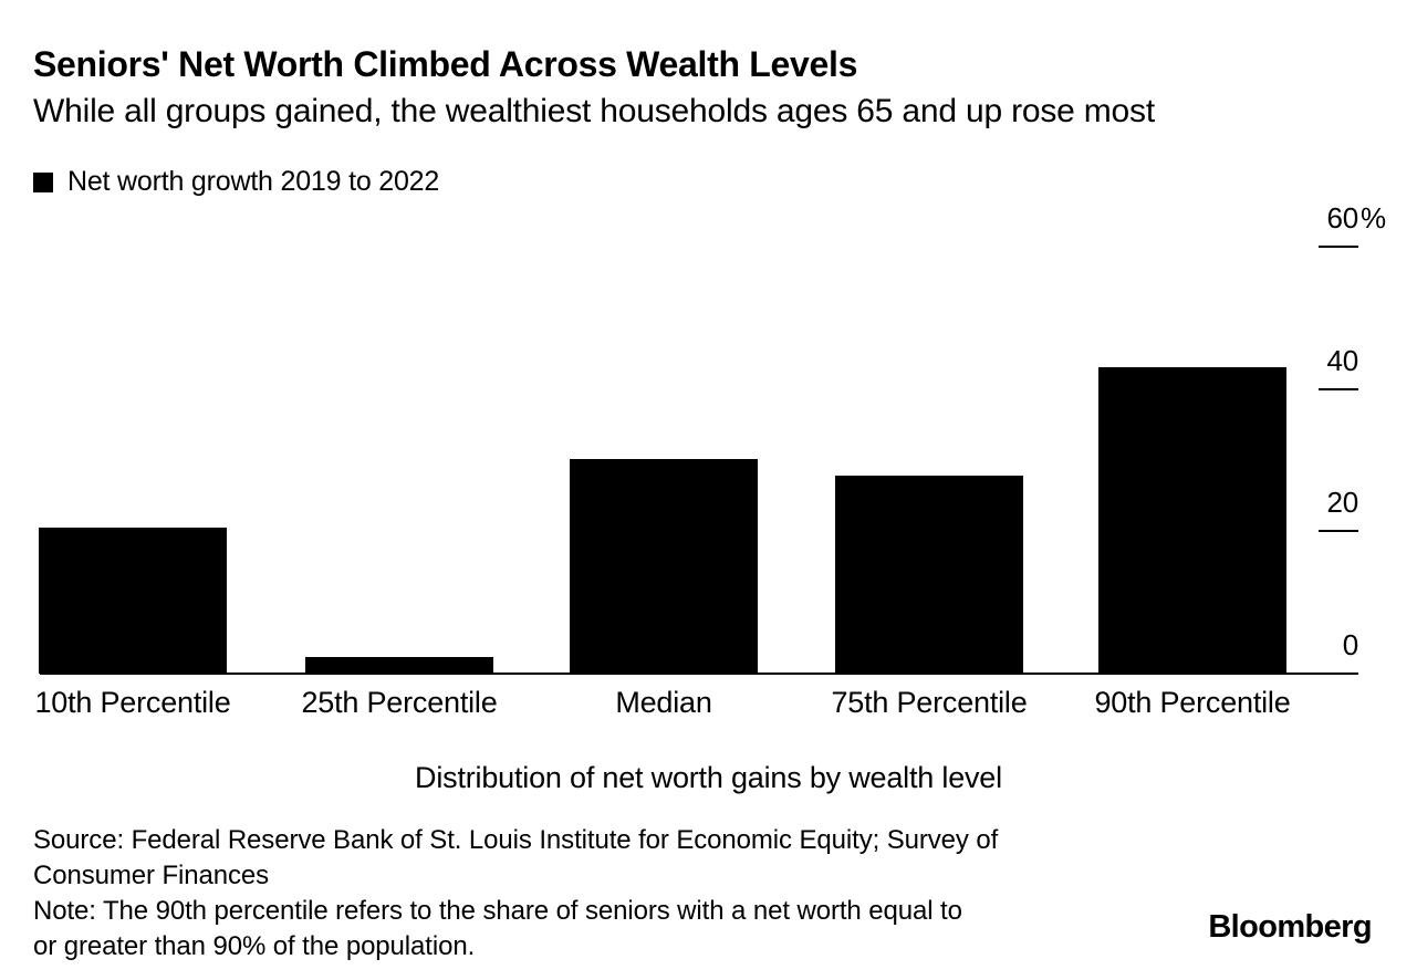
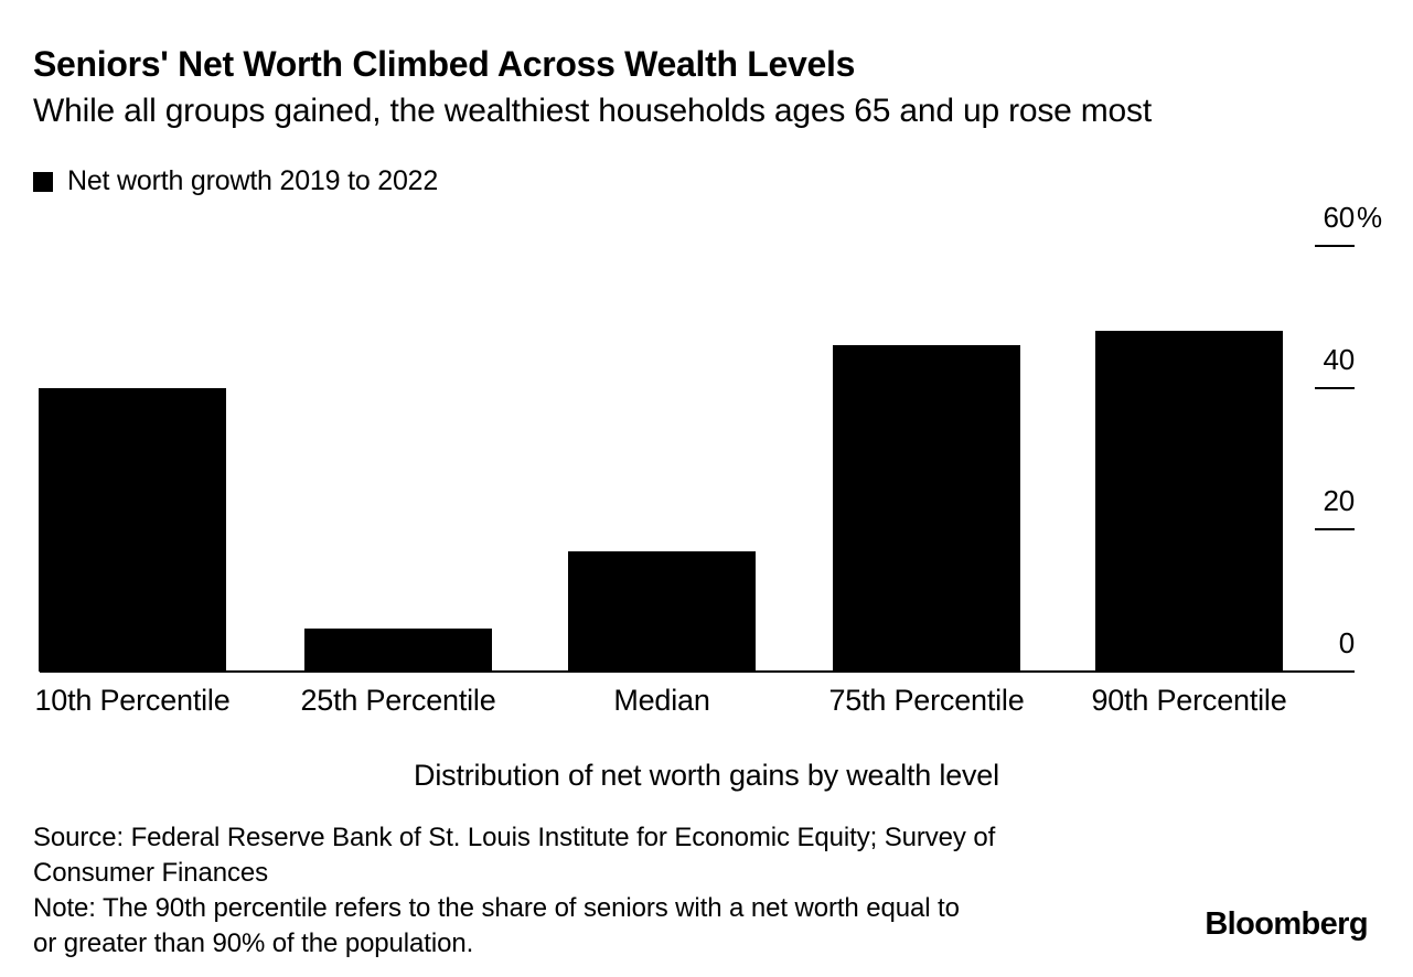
10th Percentile: 20 -> 40
25th Percentile: 2 -> 6
Median: 30 -> 17
75th Percentile: 28 -> 46
90th Percentile: 43 -> 48
